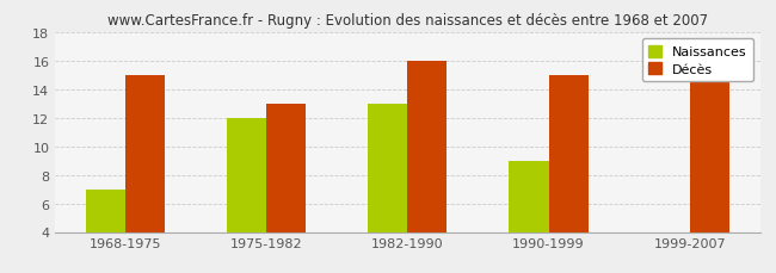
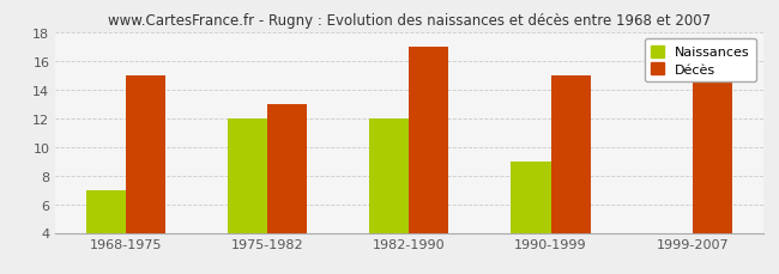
Naissances/1982-1990: 13 -> 12
Décès/1982-1990: 16 -> 17
